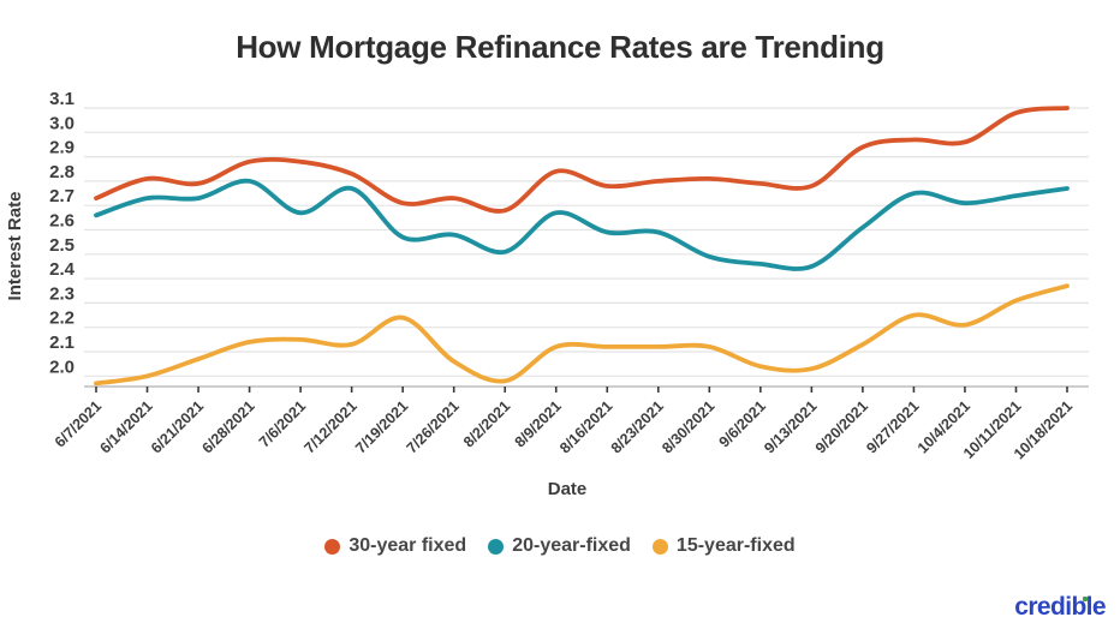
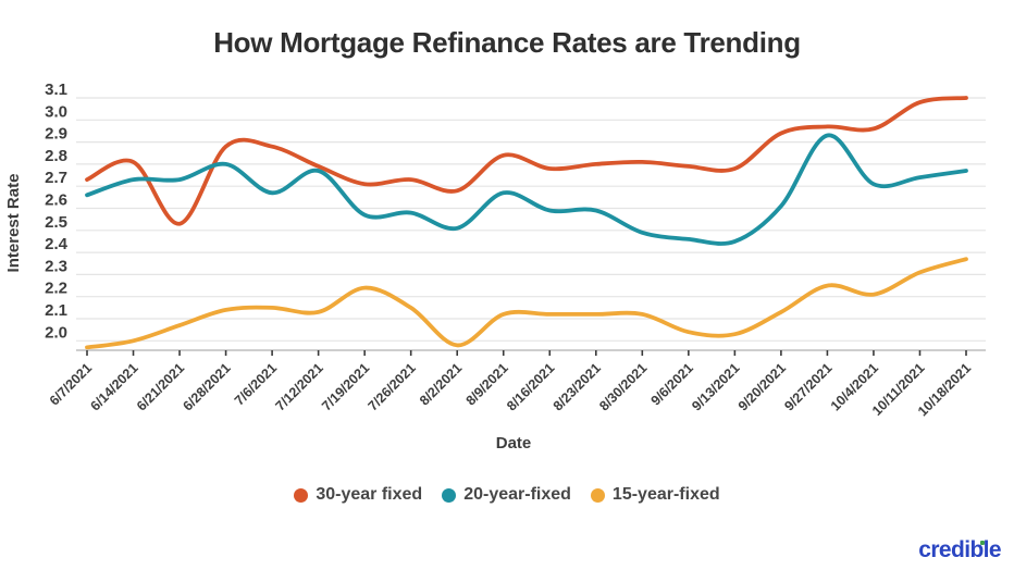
30-year fixed/6/21/2021: 2.79 -> 2.53
30-year fixed/7/12/2021: 2.83 -> 2.79
15-year-fixed/7/26/2021: 2.06 -> 2.15
20-year-fixed/9/27/2021: 2.75 -> 2.93
